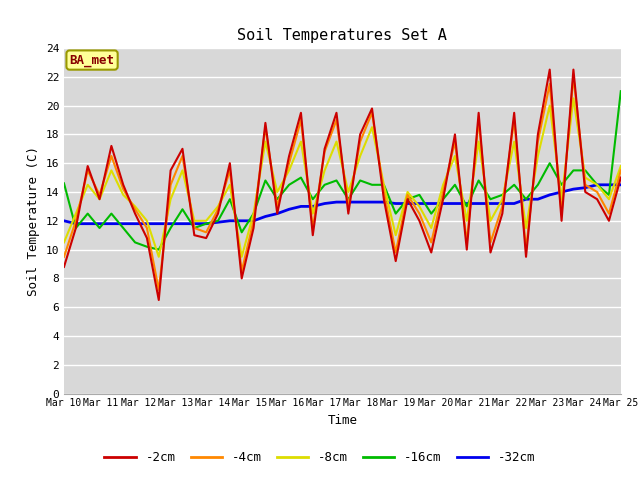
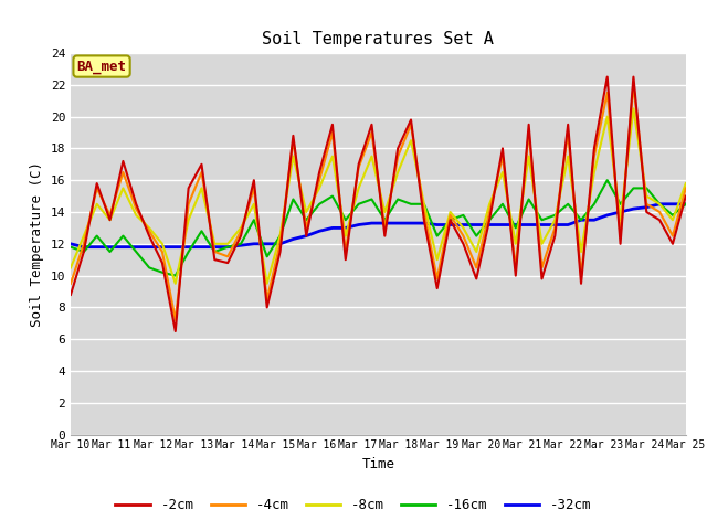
-16cm/Mar 10: 14.6 -> 11.8
-16cm/Mar 25: 21.0 -> 14.5
